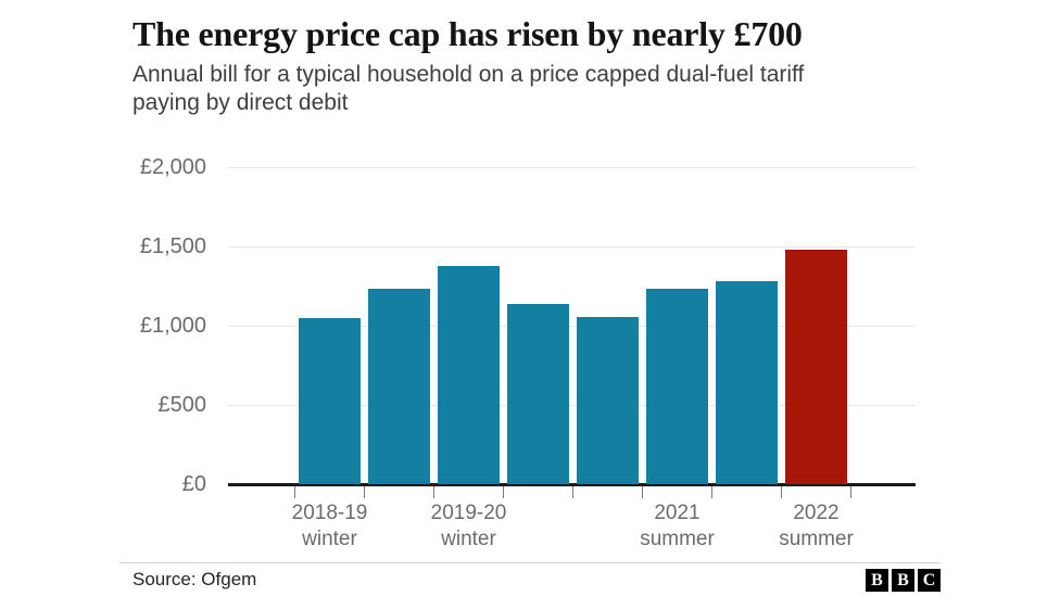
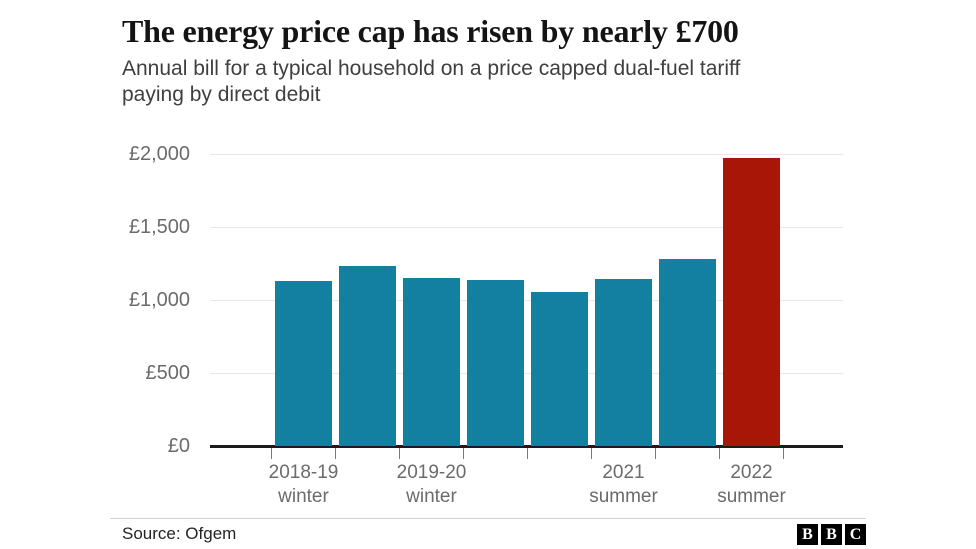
2018-19 winter: £1050 -> £1130
2019-20 winter: £1380 -> £1150
2021 summer: £1230 -> £1140
2022 summer: £1480 -> £1970
